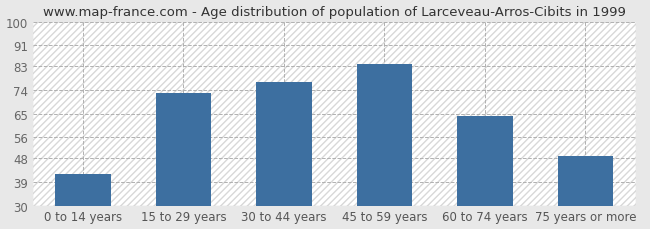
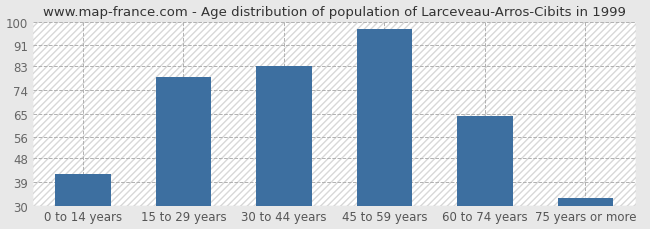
15 to 29 years: 73 -> 79
30 to 44 years: 77 -> 83
45 to 59 years: 84 -> 97
75 years or more: 49 -> 33
